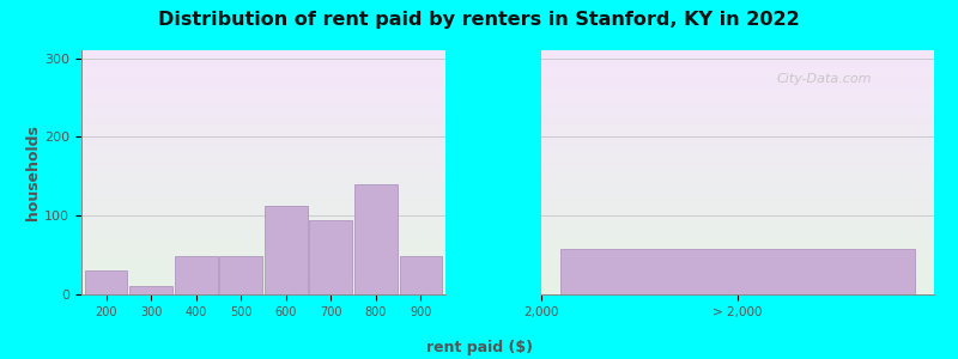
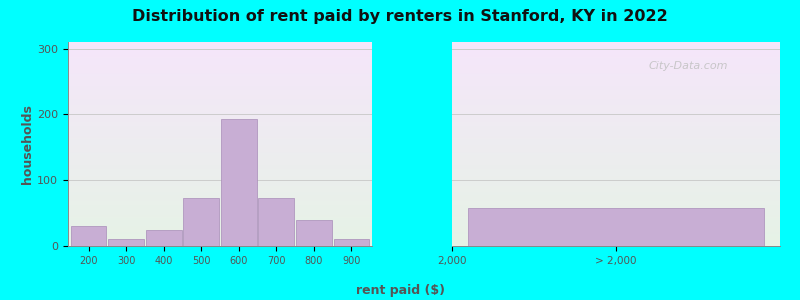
400: 48 -> 25
500: 48 -> 73
600: 112 -> 193
700: 94 -> 73
800: 140 -> 40
900: 48 -> 11
